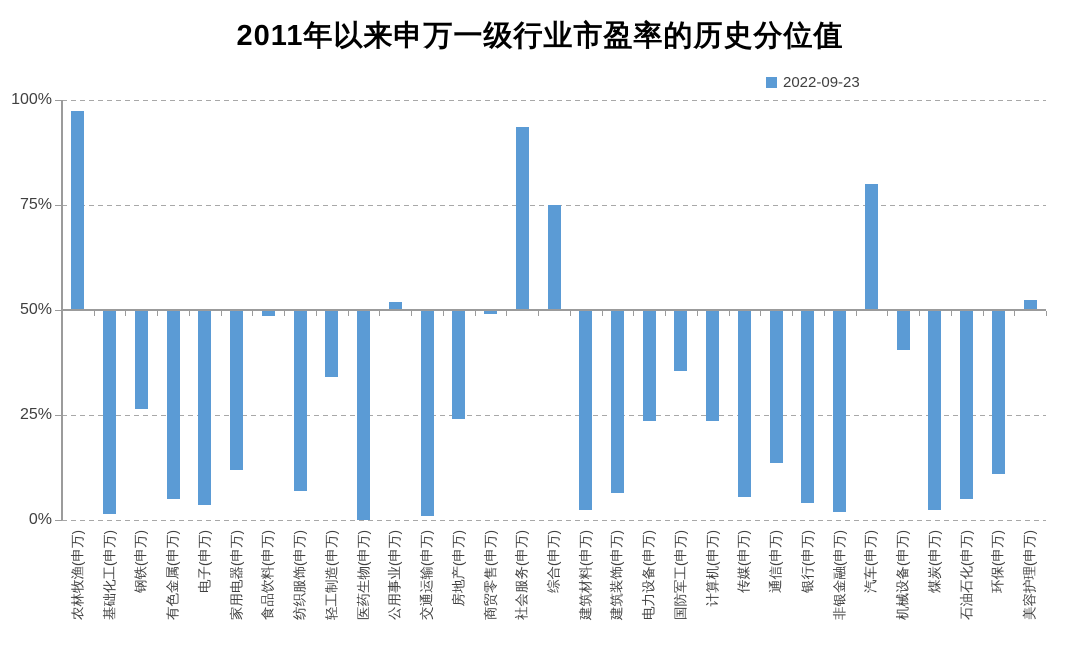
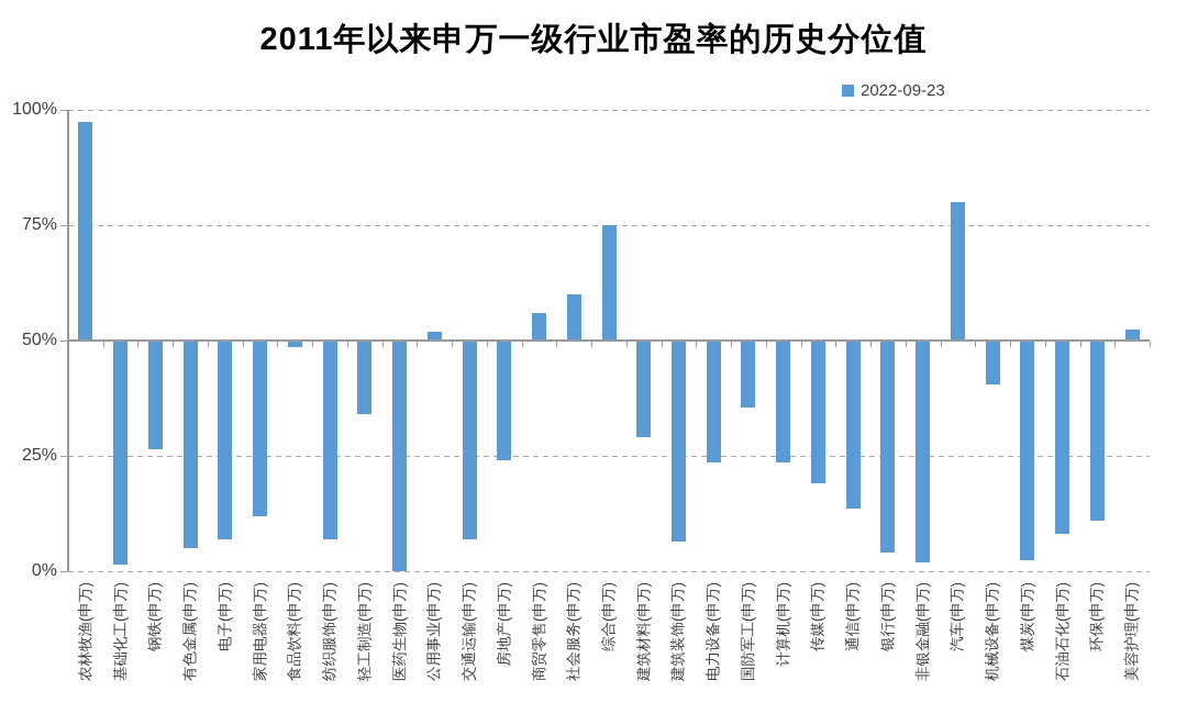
电子(申万): 4% -> 7%
交通运输(申万): 1% -> 7%
商贸零售(申万): 49% -> 56%
社会服务(申万): 94% -> 60%
建筑材料(申万): 2% -> 29%
传媒(申万): 6% -> 19%
石油石化(申万): 5% -> 8%
